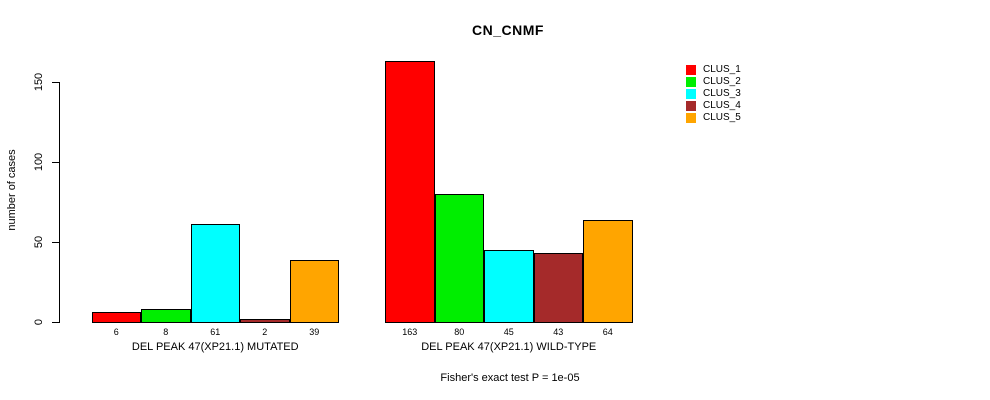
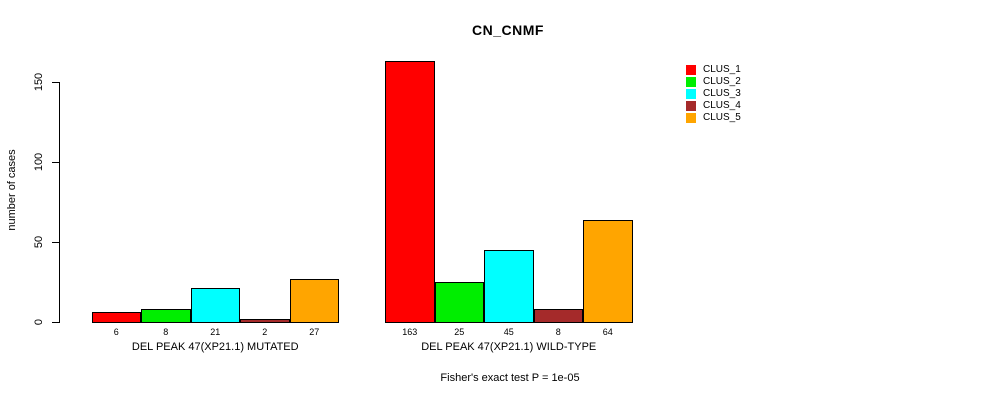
CLUS_3/DEL PEAK 47(XP21.1) MUTATED: 61 -> 21
CLUS_5/DEL PEAK 47(XP21.1) MUTATED: 39 -> 27
CLUS_2/DEL PEAK 47(XP21.1) WILD-TYPE: 80 -> 25
CLUS_4/DEL PEAK 47(XP21.1) WILD-TYPE: 43 -> 8
